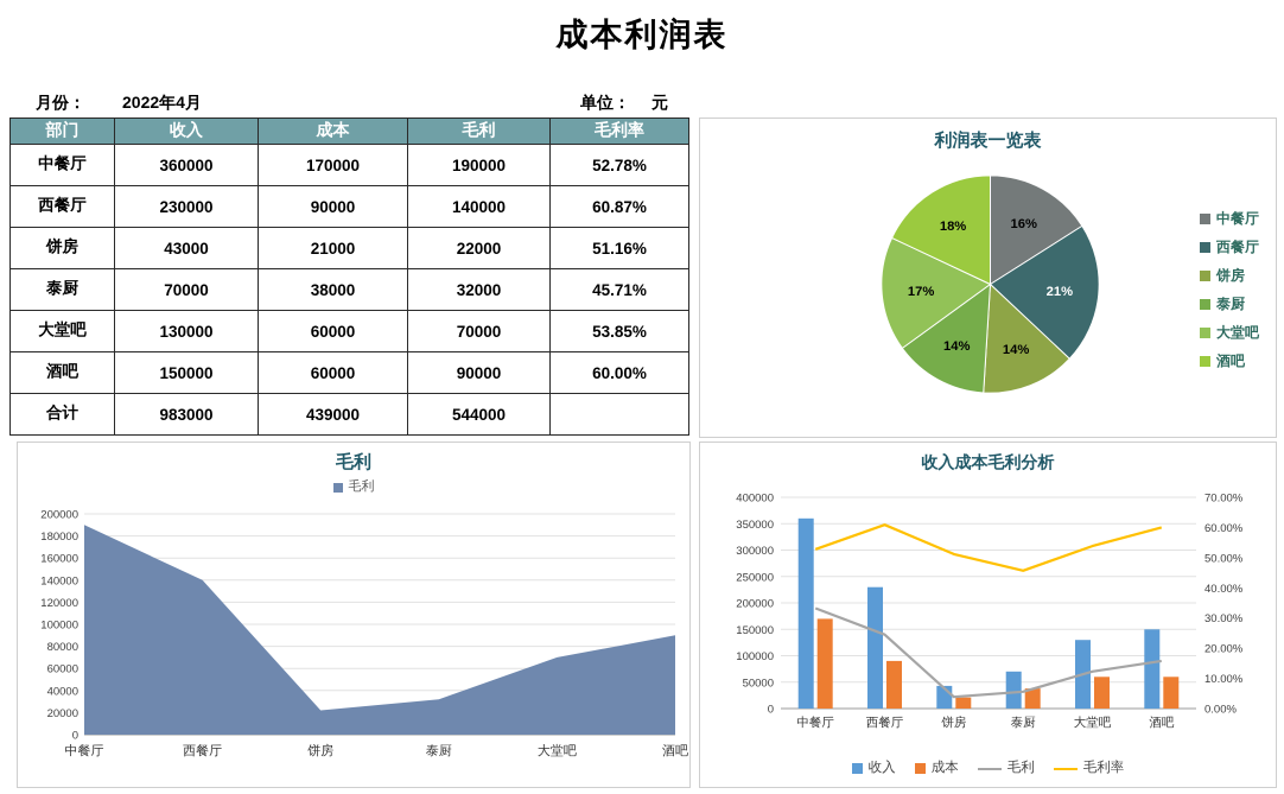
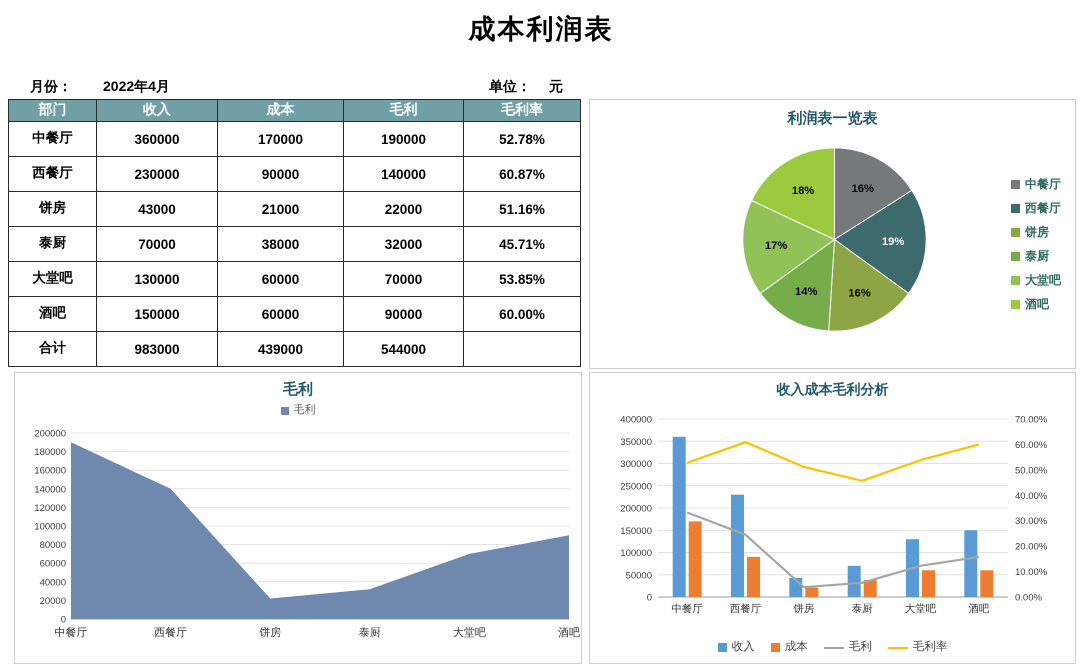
利润表一览表/西餐厅: 21% -> 19%
利润表一览表/饼房: 14% -> 16%
